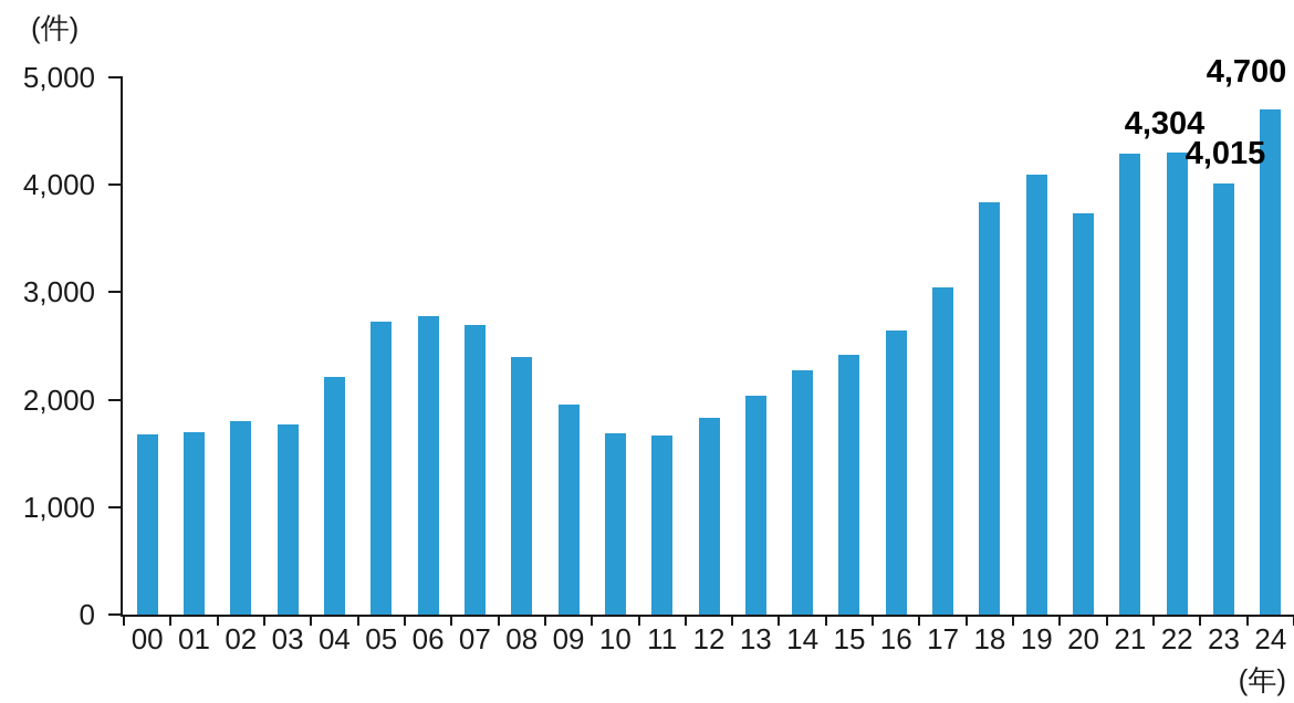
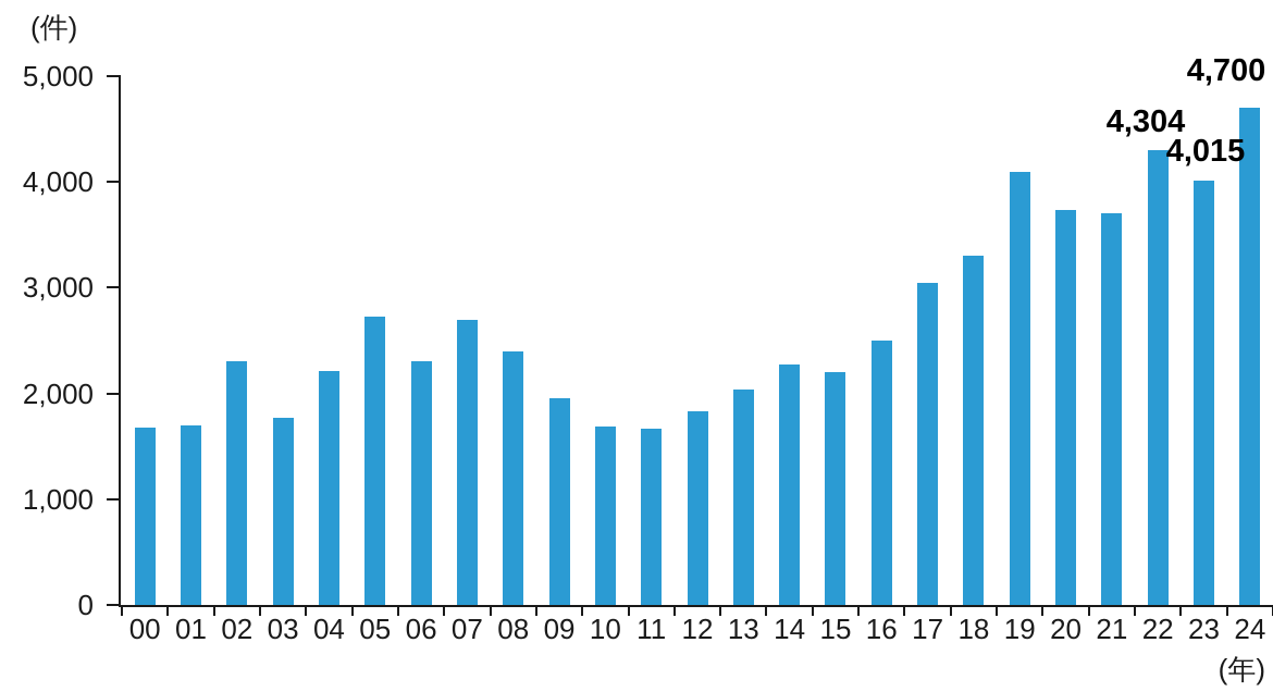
02: 1800 -> 2300
06: 2800 -> 2300
15: 2400 -> 2200
16: 2600 -> 2500
18: 3800 -> 3300
21: 4300 -> 3700
